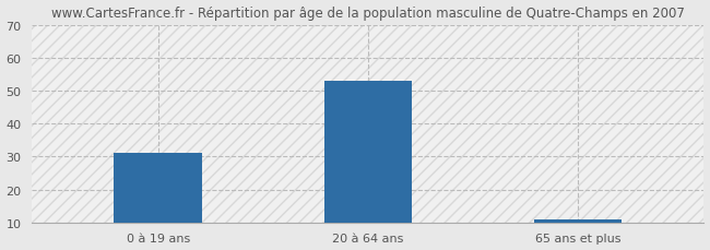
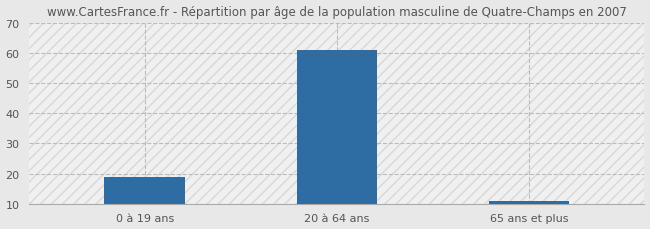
0 à 19 ans: 31 -> 19
20 à 64 ans: 53 -> 61
